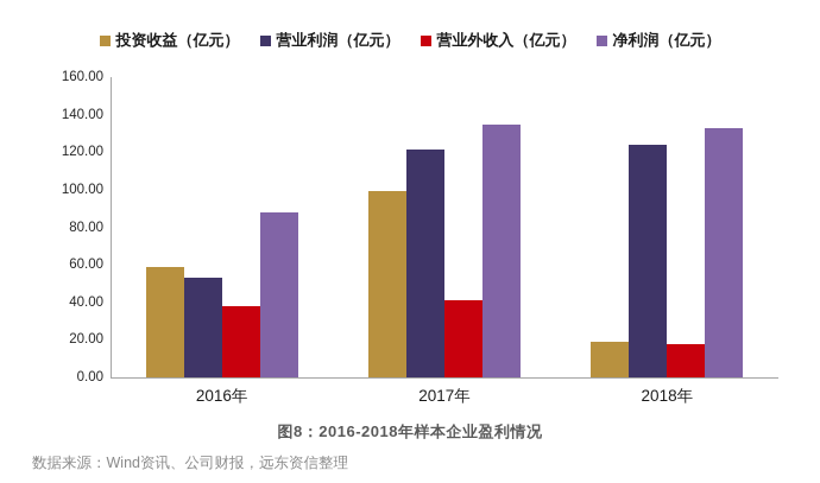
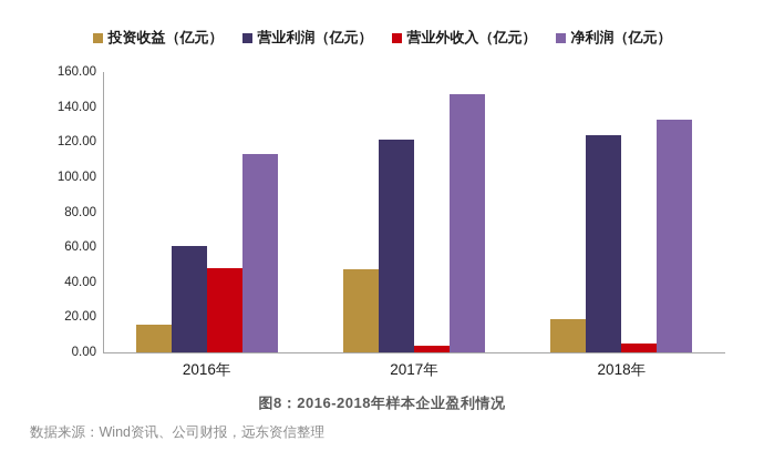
投资收益（亿元）/2016年: 59 -> 16
营业利润（亿元）/2016年: 53 -> 61
营业外收入（亿元）/2016年: 38 -> 48
净利润（亿元）/2016年: 88 -> 114
投资收益（亿元）/2017年: 99 -> 48
营业外收入（亿元）/2017年: 41 -> 4
净利润（亿元）/2017年: 135 -> 148
营业外收入（亿元）/2018年: 18 -> 5
